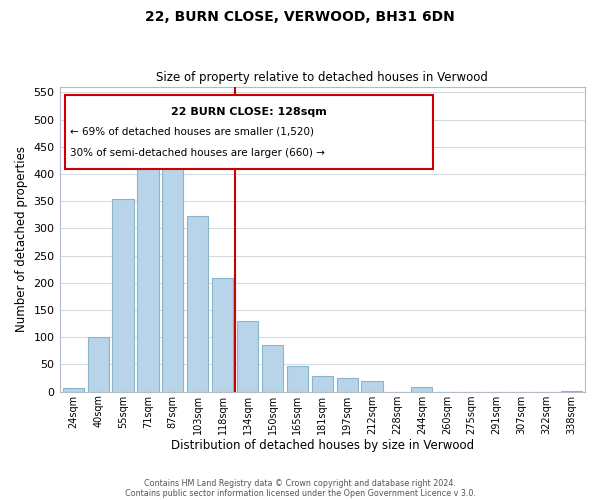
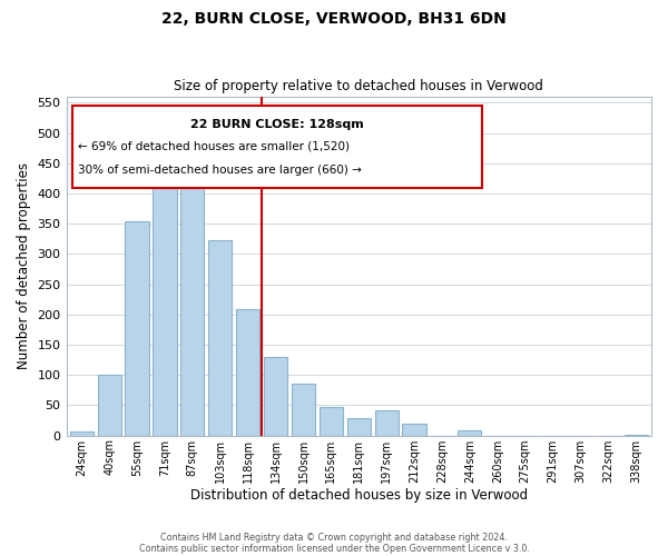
197sqm: 25 -> 42
